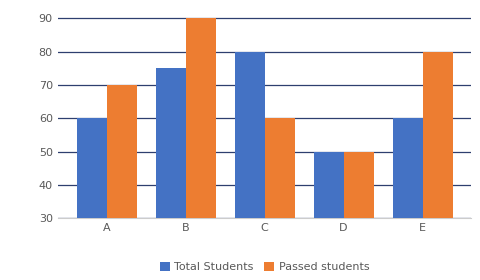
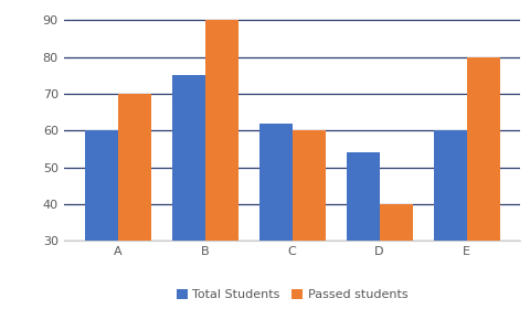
Total Students/C: 80 -> 62
Total Students/D: 50 -> 54
Passed students/D: 50 -> 40
